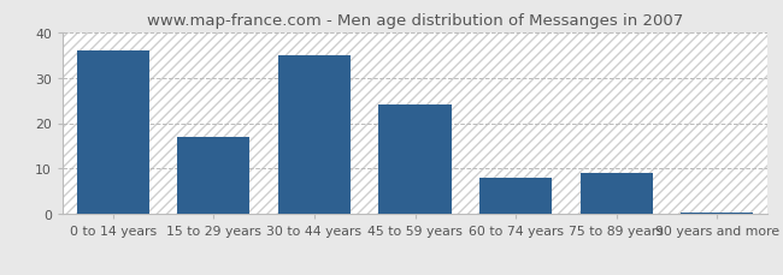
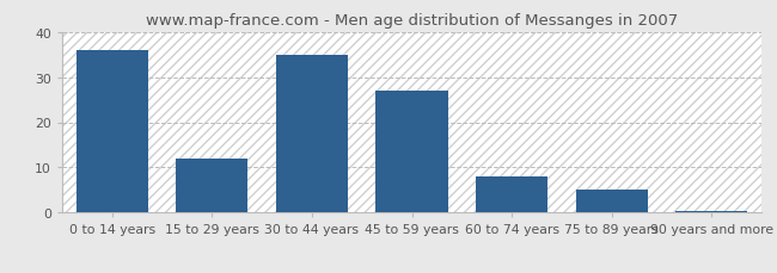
15 to 29 years: 17.0 -> 12.0
45 to 59 years: 24.0 -> 27.0
75 to 89 years: 9.0 -> 5.0
